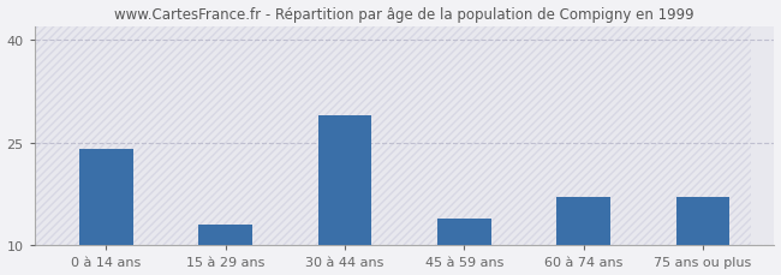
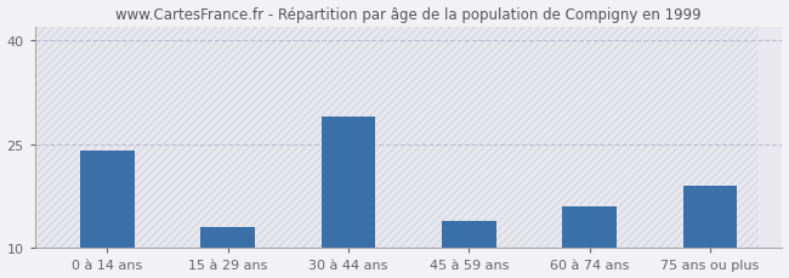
60 à 74 ans: 17 -> 16
75 ans ou plus: 17 -> 19
